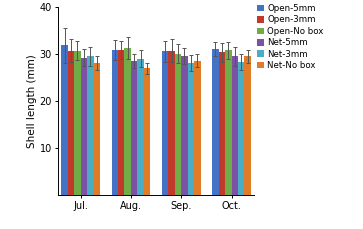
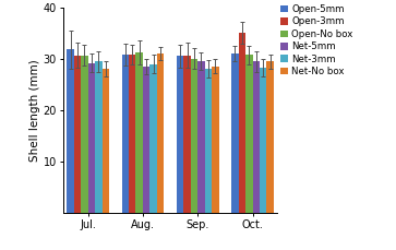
Net-No box/Aug.: 26.9 -> 31.0
Open-3mm/Oct.: 30.3 -> 35.0
